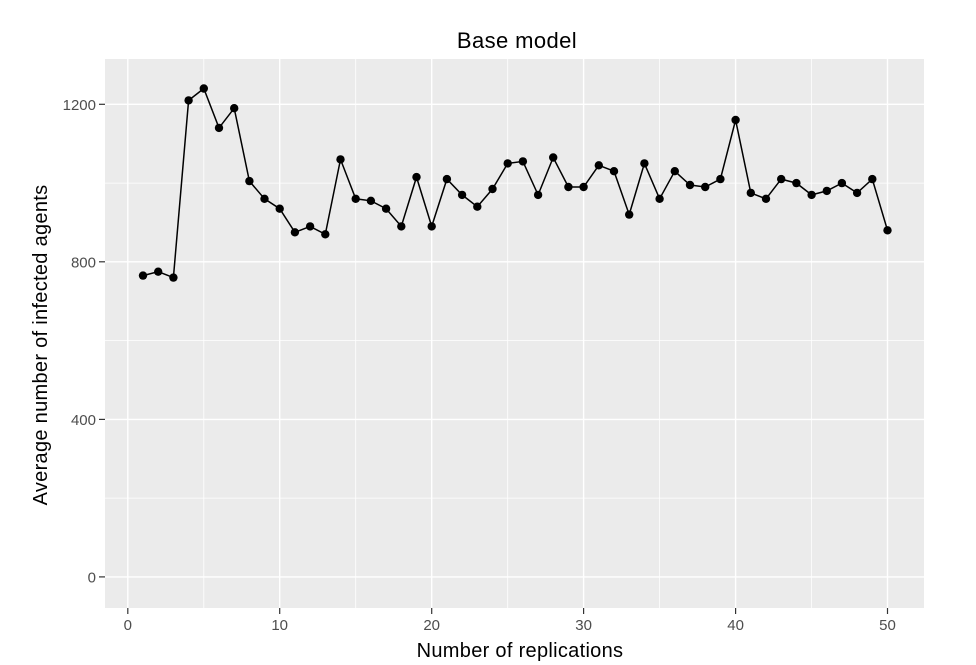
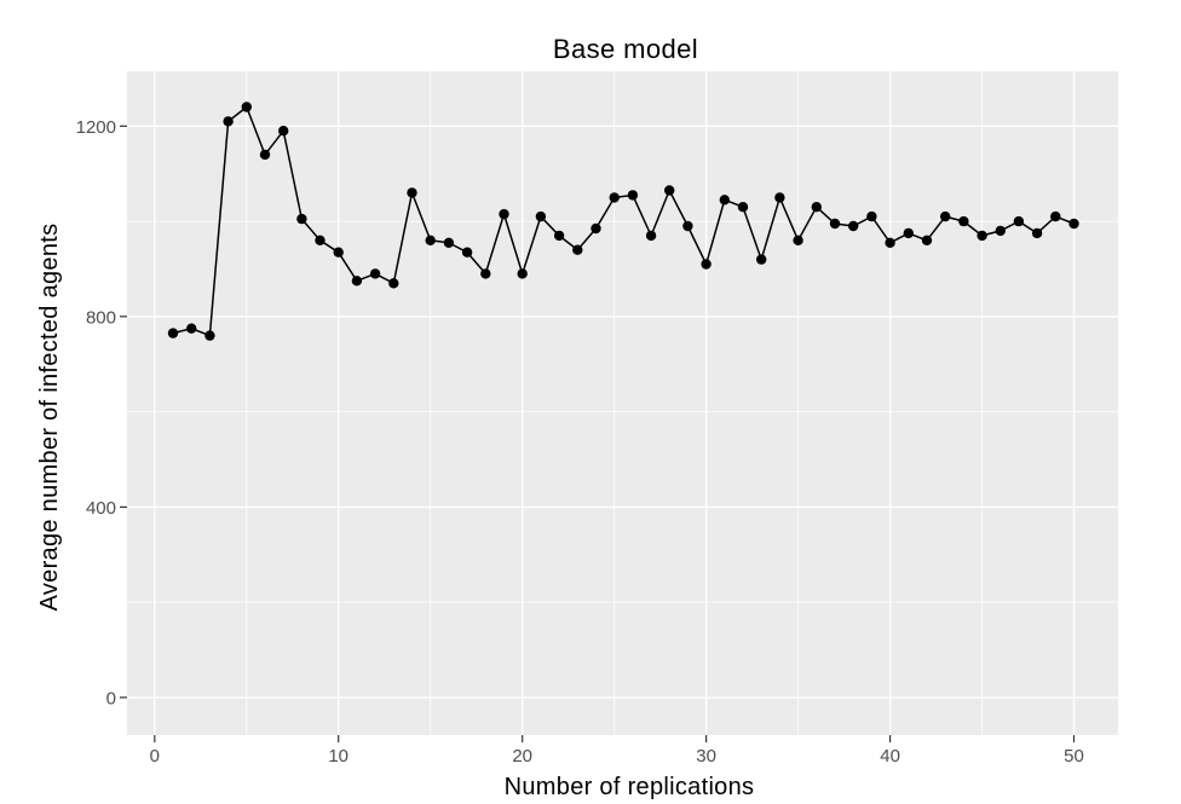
30: 990 -> 910
40: 1160 -> 960
50: 880 -> 1000
